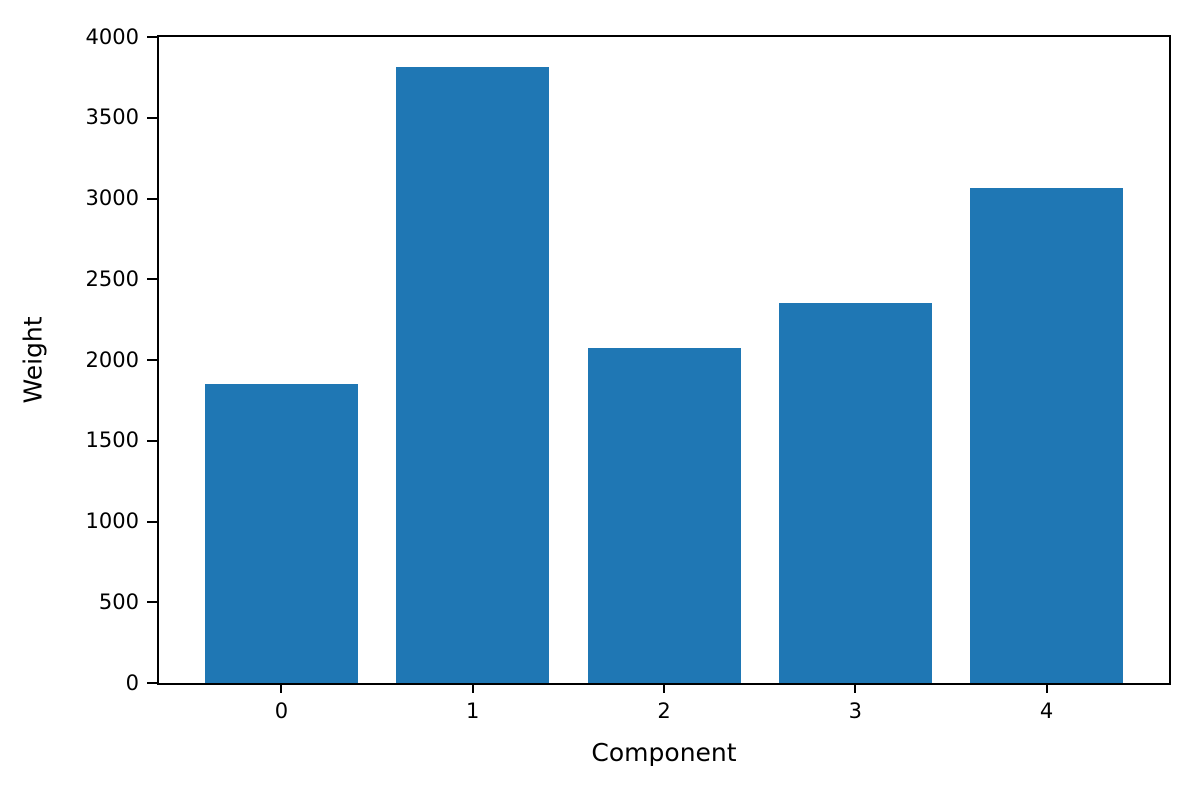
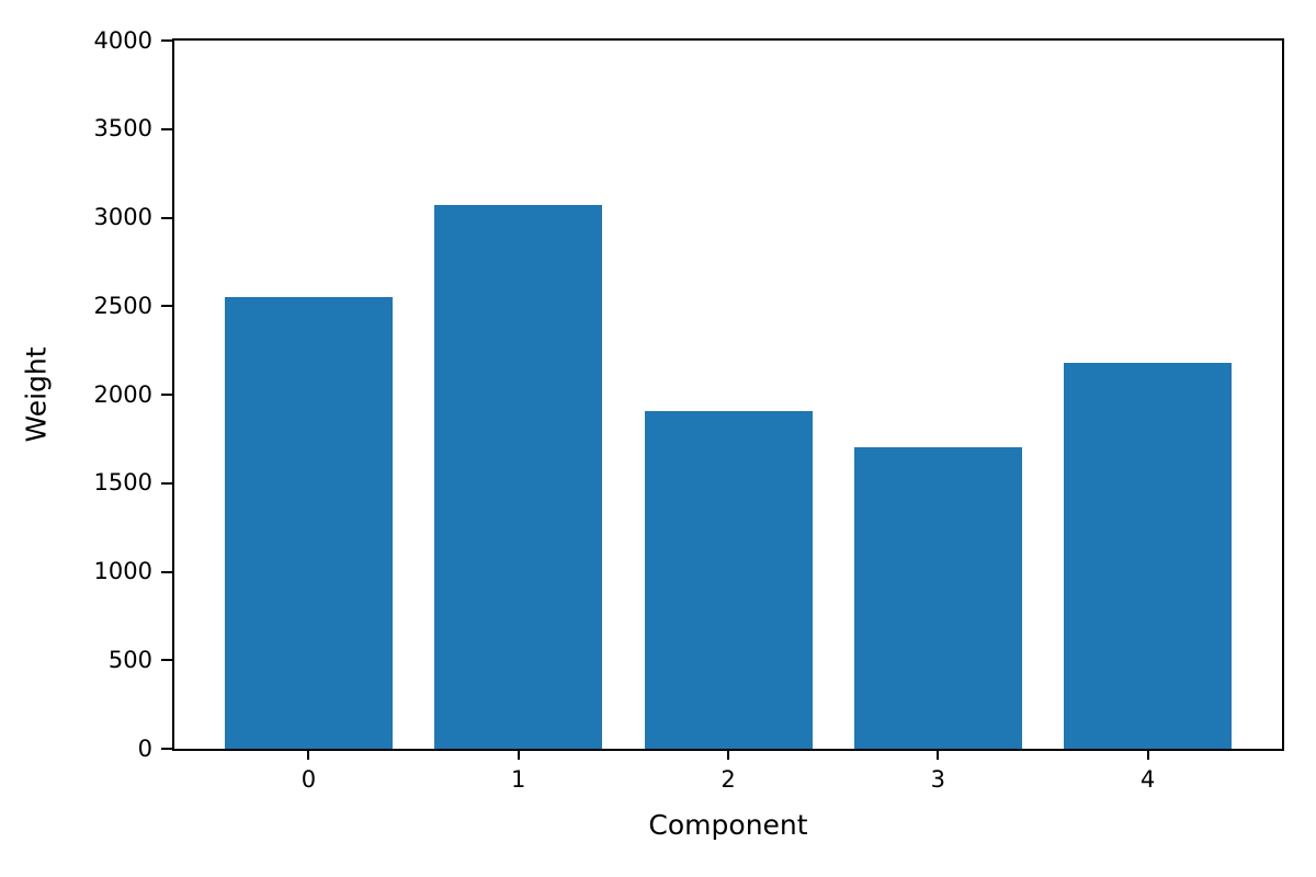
0: 1850 -> 2550
1: 3820 -> 3070
2: 2080 -> 1910
3: 2350 -> 1700
4: 3070 -> 2180
